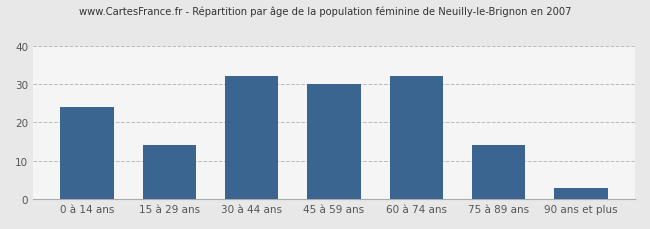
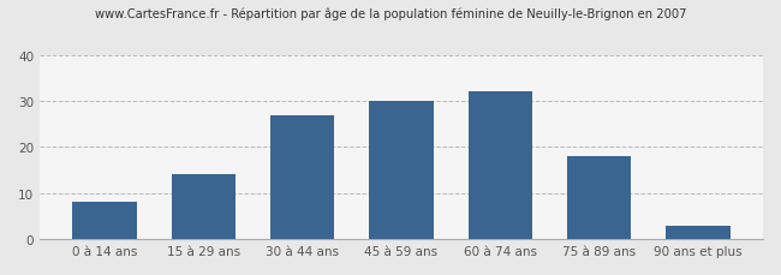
0 à 14 ans: 24 -> 8
30 à 44 ans: 32 -> 27
75 à 89 ans: 14 -> 18
